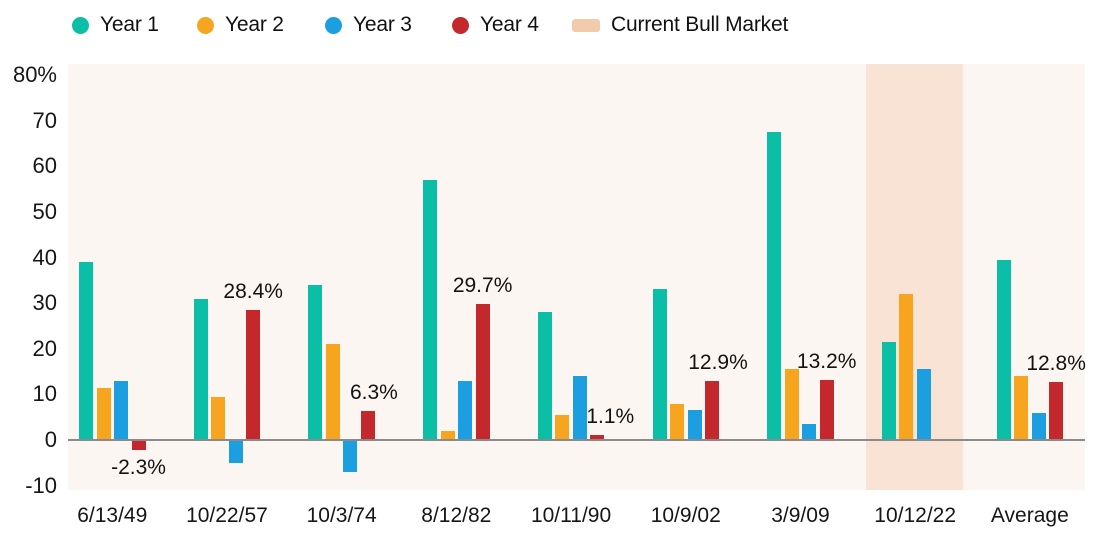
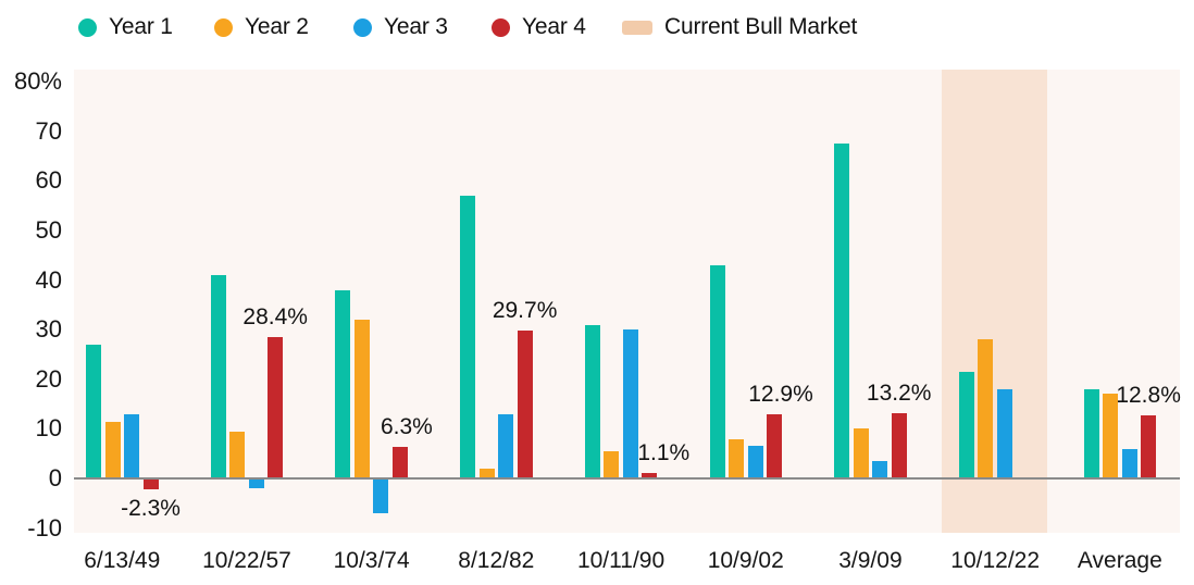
Year 1/6/13/49: 39% -> 27%
Year 1/10/22/57: 31% -> 41%
Year 3/10/22/57: -5% -> -2%
Year 1/10/3/74: 34% -> 38%
Year 2/10/3/74: 21% -> 32%
Year 1/10/11/90: 28% -> 31%
Year 3/10/11/90: 14% -> 30%
Year 1/10/9/02: 33% -> 43%
Year 2/3/9/09: 16% -> 10%
Year 2/10/12/22: 32% -> 28%
Year 3/10/12/22: 16% -> 18%
Year 1/Average: 40% -> 18%
Year 2/Average: 14% -> 17%
